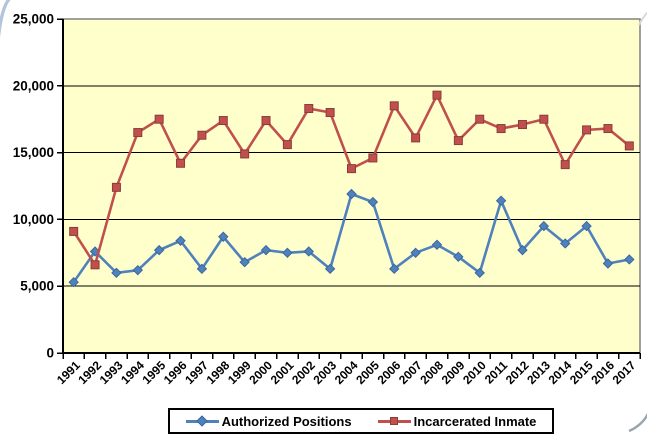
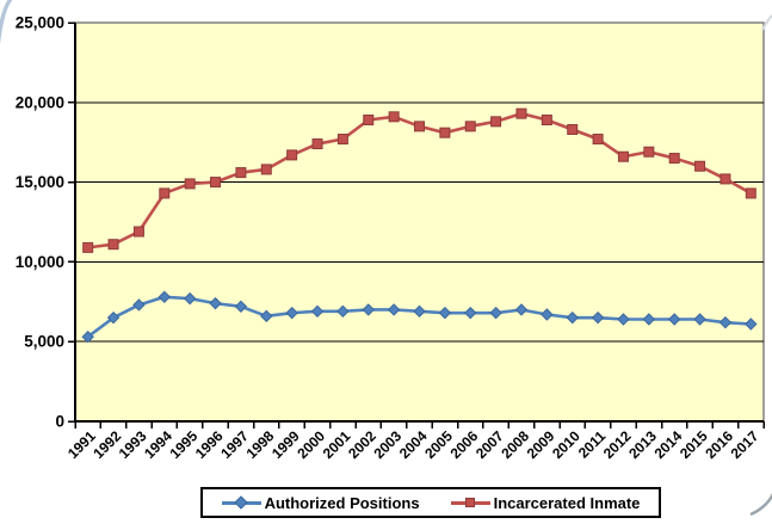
Incarcerated Inmate/1991: 9100 -> 10900
Authorized Positions/1992: 7600 -> 6500
Incarcerated Inmate/1992: 6600 -> 11100
Authorized Positions/1993: 6000 -> 7300
Incarcerated Inmate/1993: 12400 -> 11900
Authorized Positions/1994: 6200 -> 7800
Incarcerated Inmate/1994: 16500 -> 14300
Incarcerated Inmate/1995: 17500 -> 14900
Authorized Positions/1996: 8400 -> 7400
Incarcerated Inmate/1996: 14200 -> 15000
Authorized Positions/1997: 6300 -> 7200
Incarcerated Inmate/1997: 16300 -> 15600
Authorized Positions/1998: 8700 -> 6600
Incarcerated Inmate/1998: 17400 -> 15800
Incarcerated Inmate/1999: 14900 -> 16700
Authorized Positions/2000: 7700 -> 6900
Authorized Positions/2001: 7500 -> 6900
Incarcerated Inmate/2001: 15600 -> 17700
Authorized Positions/2002: 7600 -> 7000
Incarcerated Inmate/2002: 18300 -> 18900
Authorized Positions/2003: 6300 -> 7000
Incarcerated Inmate/2003: 18000 -> 19100
Authorized Positions/2004: 11900 -> 6900
Incarcerated Inmate/2004: 13800 -> 18500
Authorized Positions/2005: 11300 -> 6800
Incarcerated Inmate/2005: 14600 -> 18100
Authorized Positions/2006: 6300 -> 6800
Authorized Positions/2007: 7500 -> 6800
Incarcerated Inmate/2007: 16100 -> 18800
Authorized Positions/2008: 8100 -> 7000
Authorized Positions/2009: 7200 -> 6700
Incarcerated Inmate/2009: 15900 -> 18900
Authorized Positions/2010: 6000 -> 6500
Incarcerated Inmate/2010: 17500 -> 18300
Authorized Positions/2011: 11400 -> 6500
Incarcerated Inmate/2011: 16800 -> 17700
Authorized Positions/2012: 7700 -> 6400
Incarcerated Inmate/2012: 17100 -> 16600
Authorized Positions/2013: 9500 -> 6400
Incarcerated Inmate/2013: 17500 -> 16900
Authorized Positions/2014: 8200 -> 6400
Incarcerated Inmate/2014: 14100 -> 16500
Authorized Positions/2015: 9500 -> 6400
Incarcerated Inmate/2015: 16700 -> 16000
Authorized Positions/2016: 6700 -> 6200
Incarcerated Inmate/2016: 16800 -> 15200
Authorized Positions/2017: 7000 -> 6100
Incarcerated Inmate/2017: 15500 -> 14300
